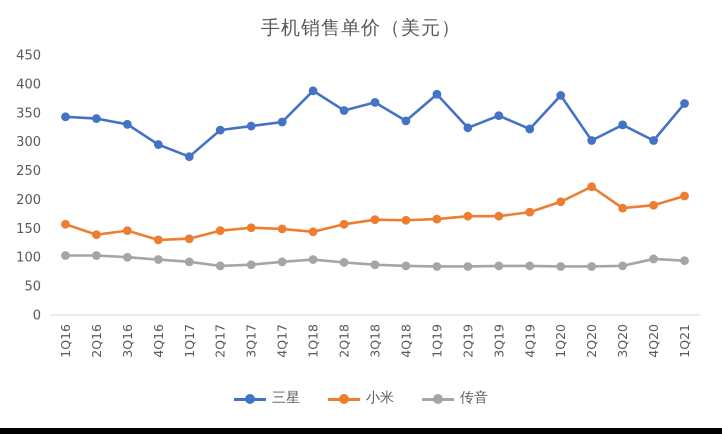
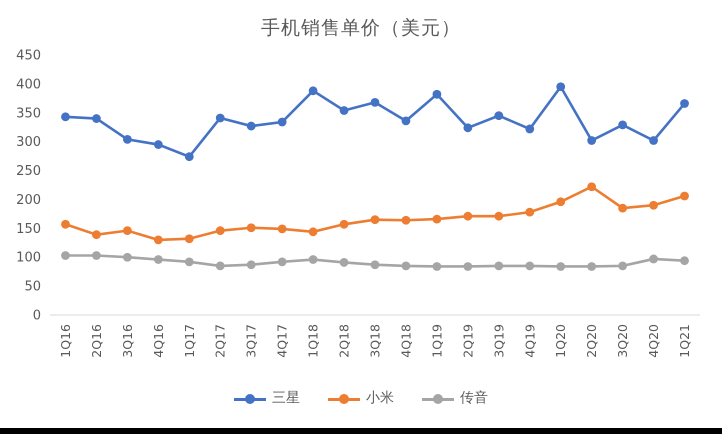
三星/3Q16: 330 -> 300
三星/2Q17: 320 -> 340
三星/1Q20: 380 -> 400
